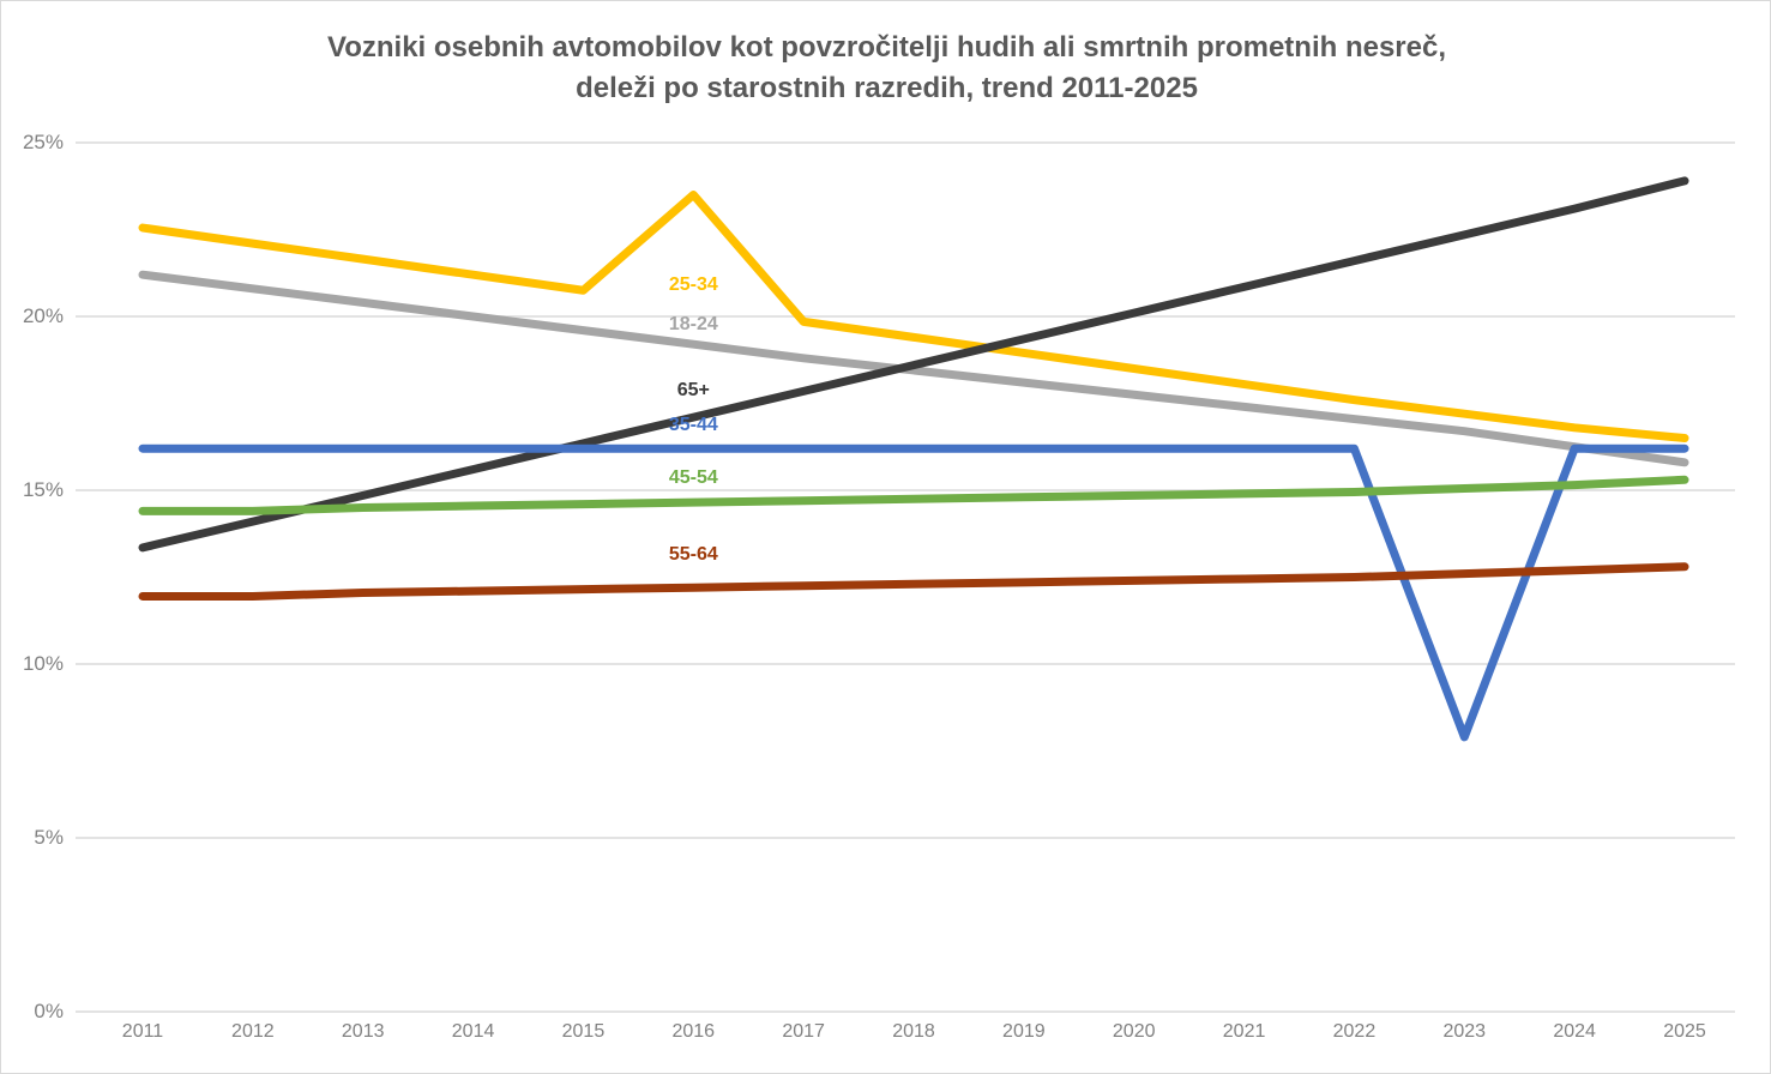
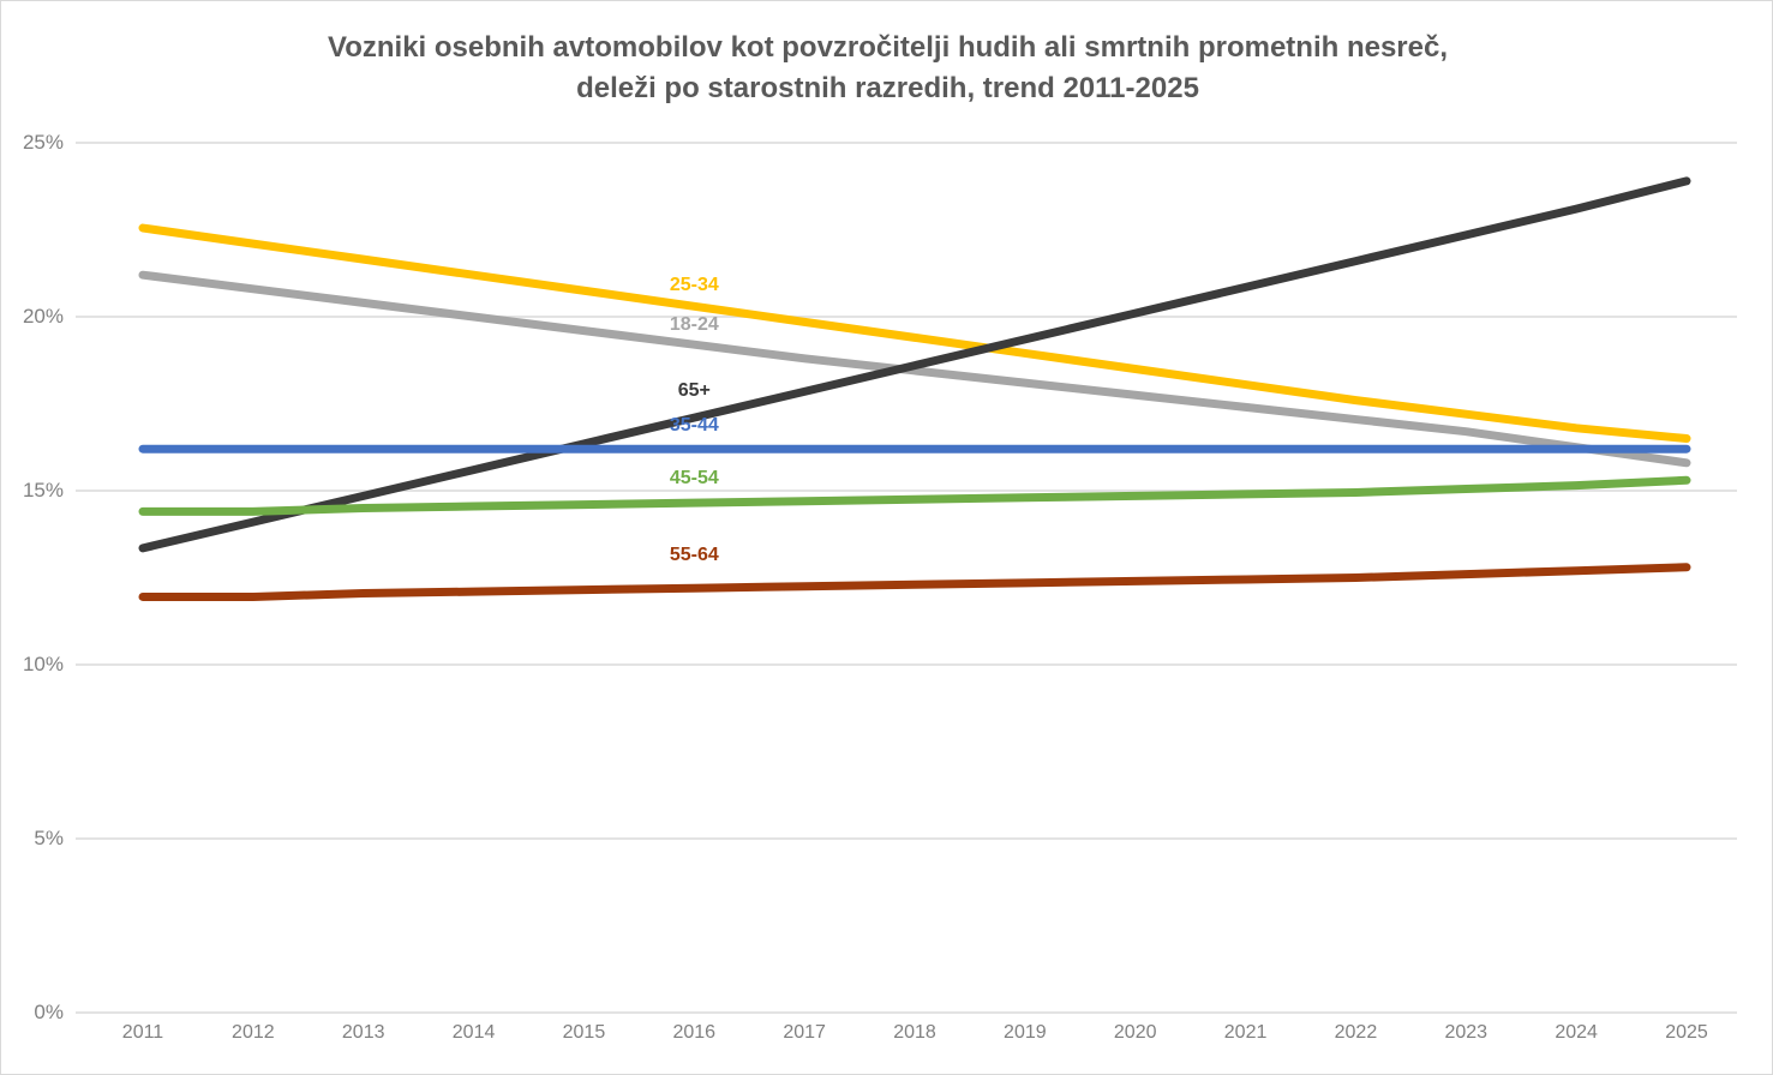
25-34/2016: 23.5% -> 20.3%
35-44/2023: 7.9% -> 16.2%
